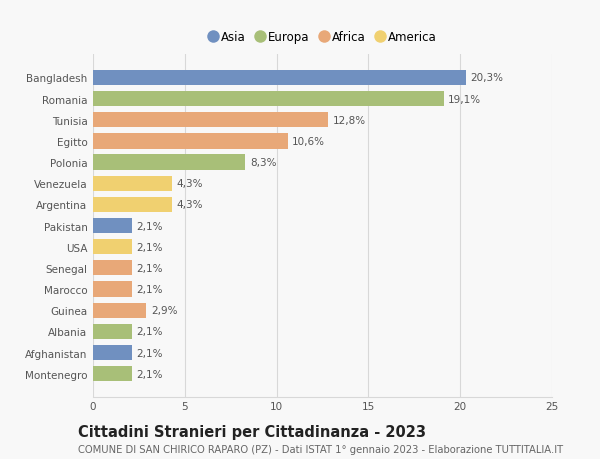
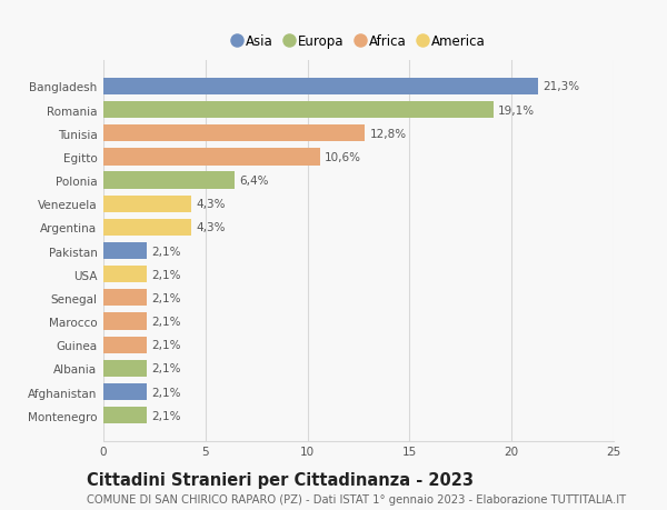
Bangladesh: 20,3% -> 21,3%
Polonia: 8,3% -> 6,4%
Guinea: 2,9% -> 2,1%
